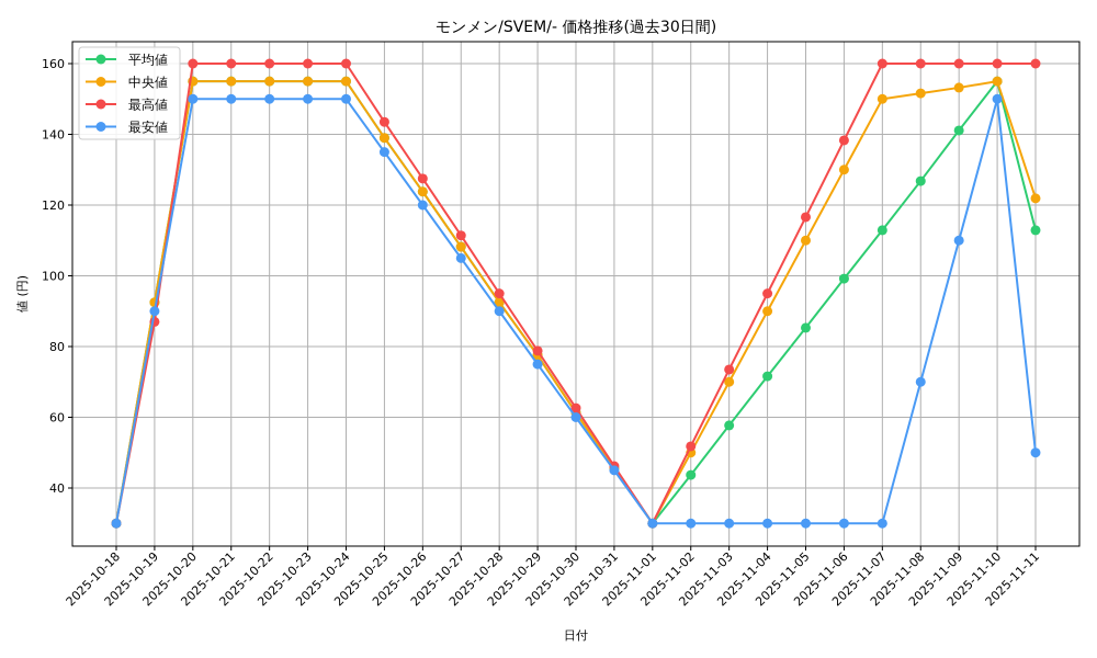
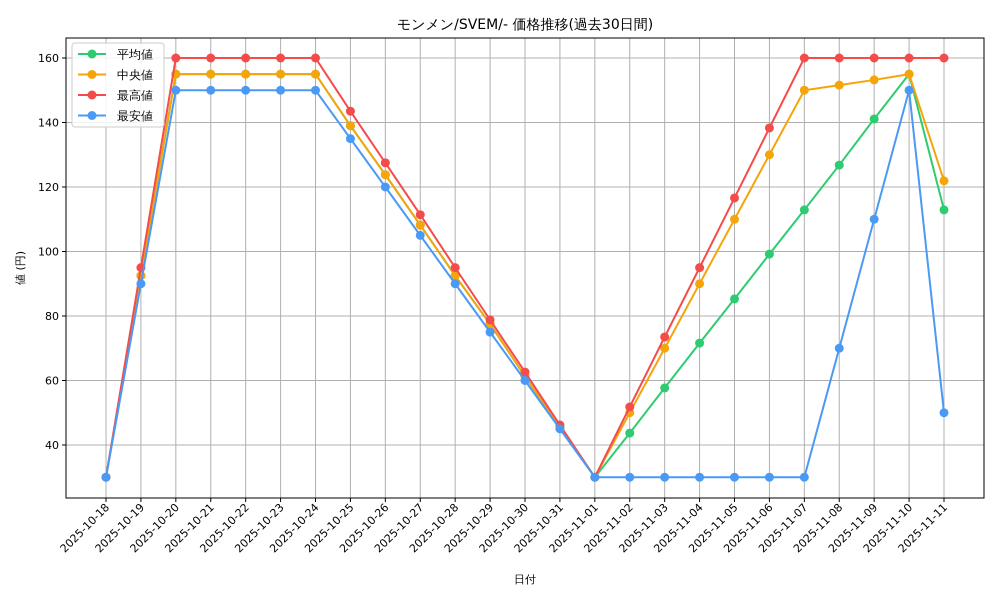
最高値/2025-10-19: 87 -> 95
